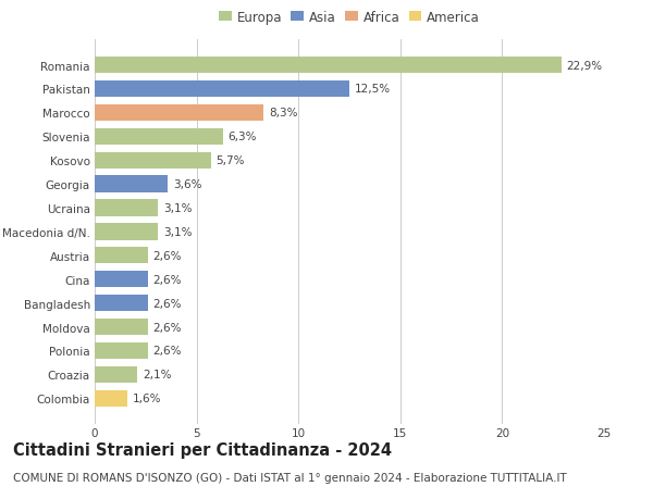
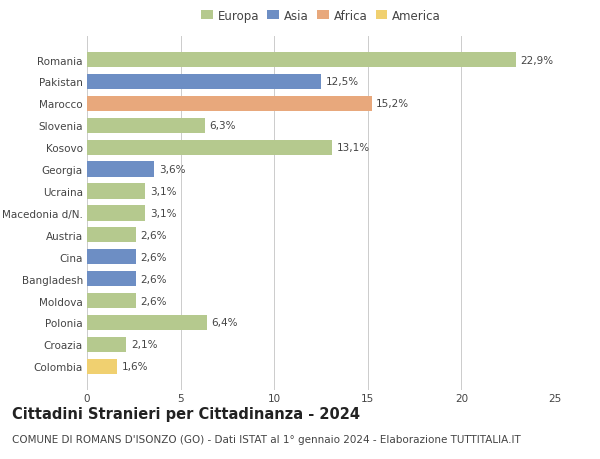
Marocco: 8,3% -> 15,2%
Kosovo: 5,7% -> 13,1%
Polonia: 2,6% -> 6,4%
